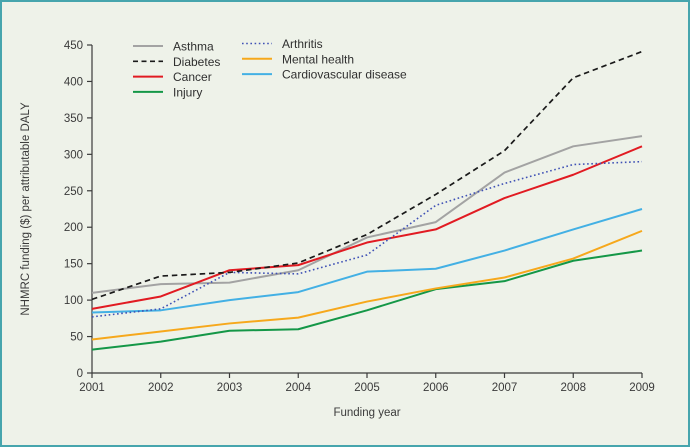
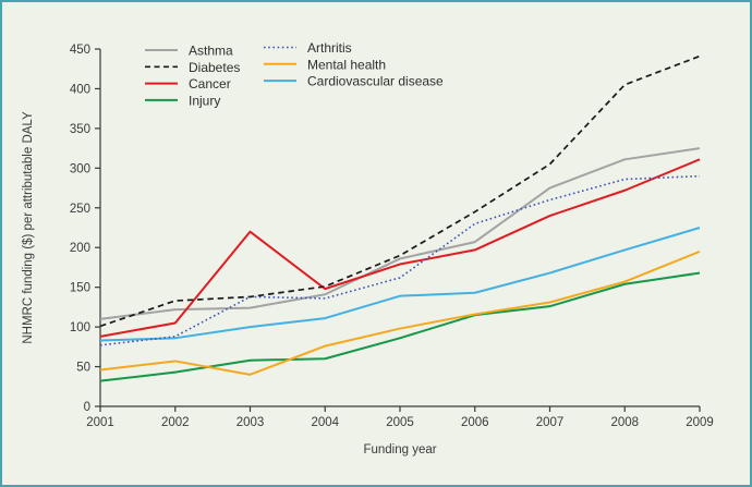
Cancer/2003: 140 -> 220
Mental health/2003: 70 -> 40
